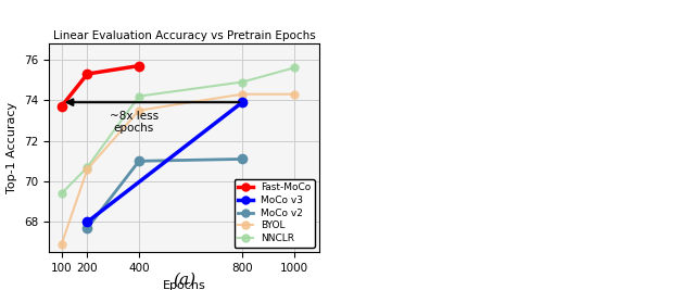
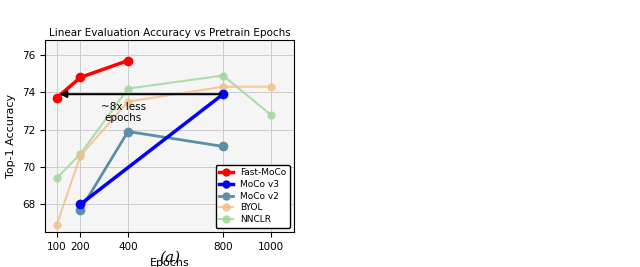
Fast-MoCo/200: 75.3 -> 74.8
MoCo v2/400: 71.0 -> 71.9
NNCLR/1000: 75.6 -> 72.8
